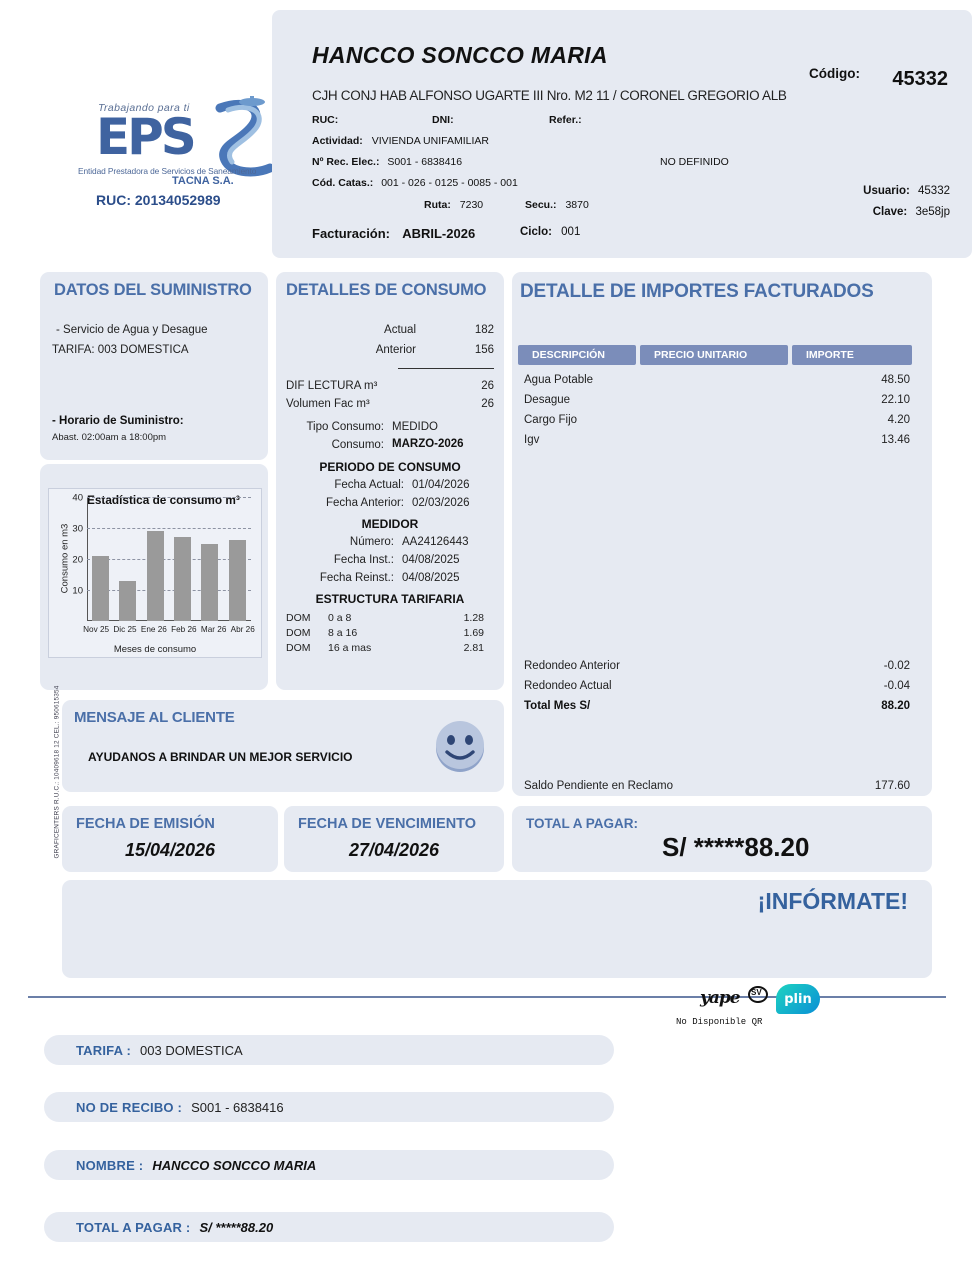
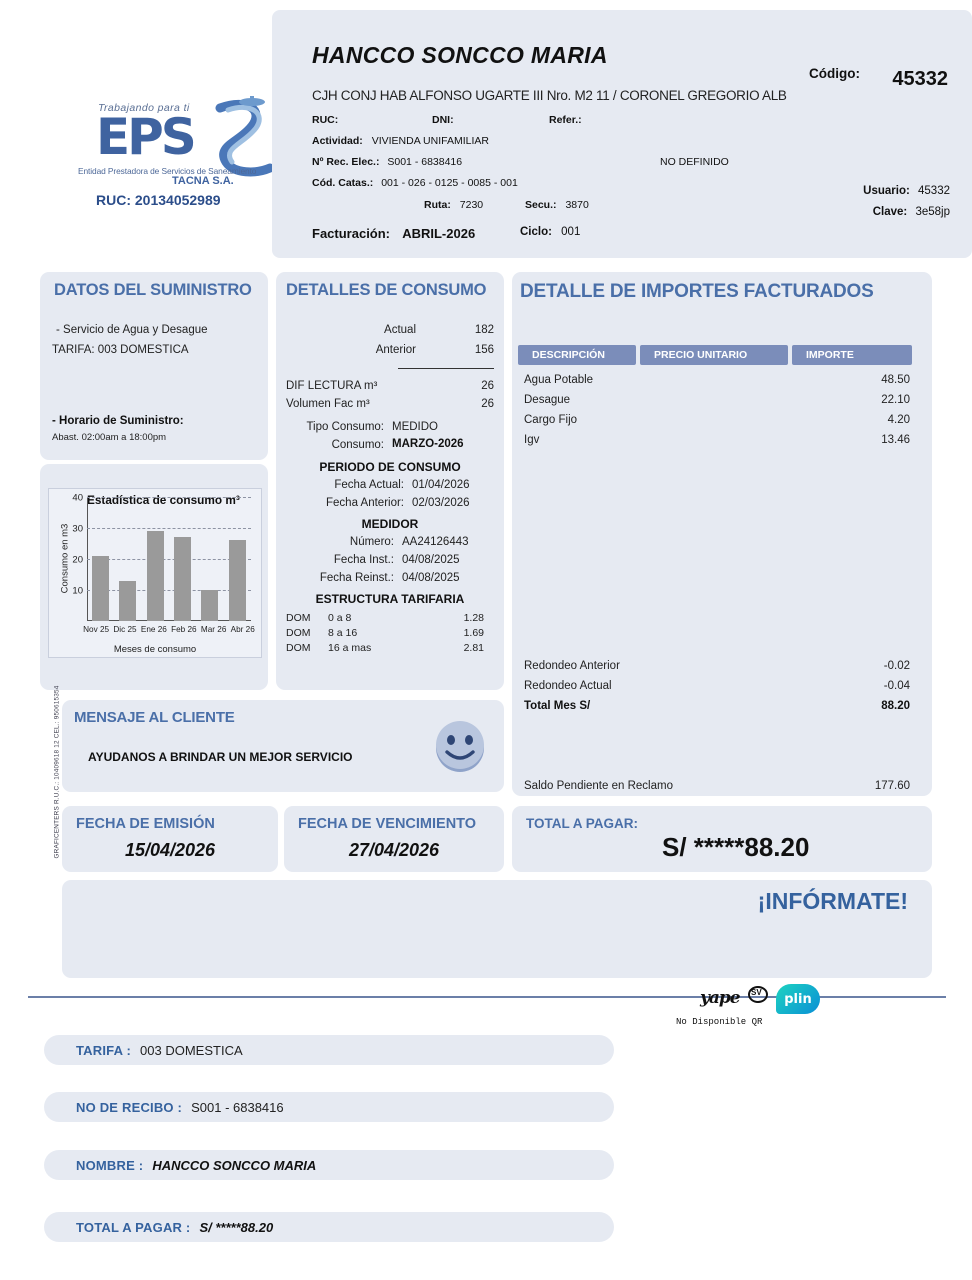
Mar 26: 25 -> 10
